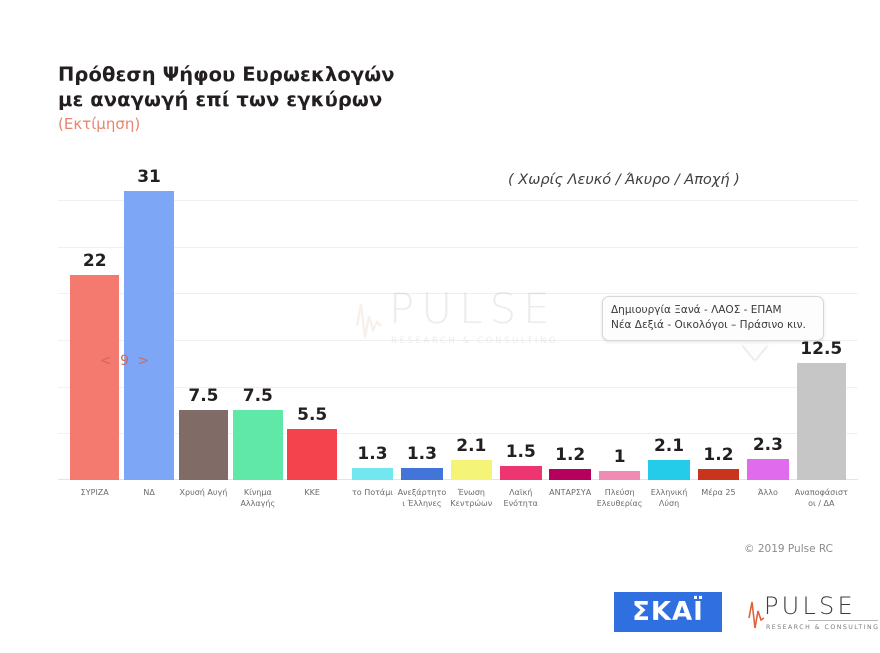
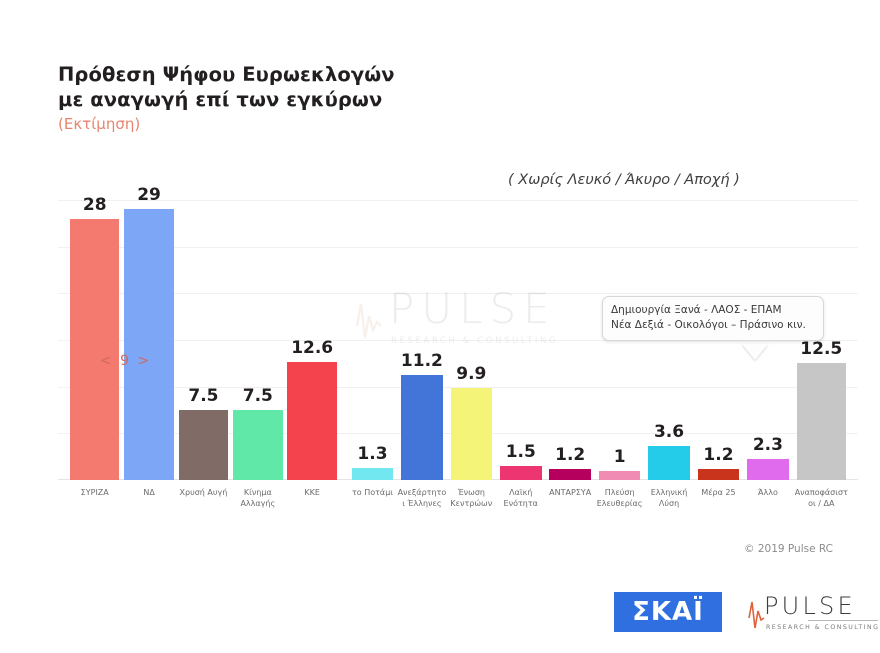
ΣΥΡΙΖΑ: 22 -> 28
ΝΔ: 31 -> 29
ΚΚΕ: 5.5 -> 12.6
Ανεξάρτητοι Έλληνες: 1.3 -> 11.2
Ένωση Κεντρώων: 2.1 -> 9.9
Ελληνική Λύση: 2.1 -> 3.6
